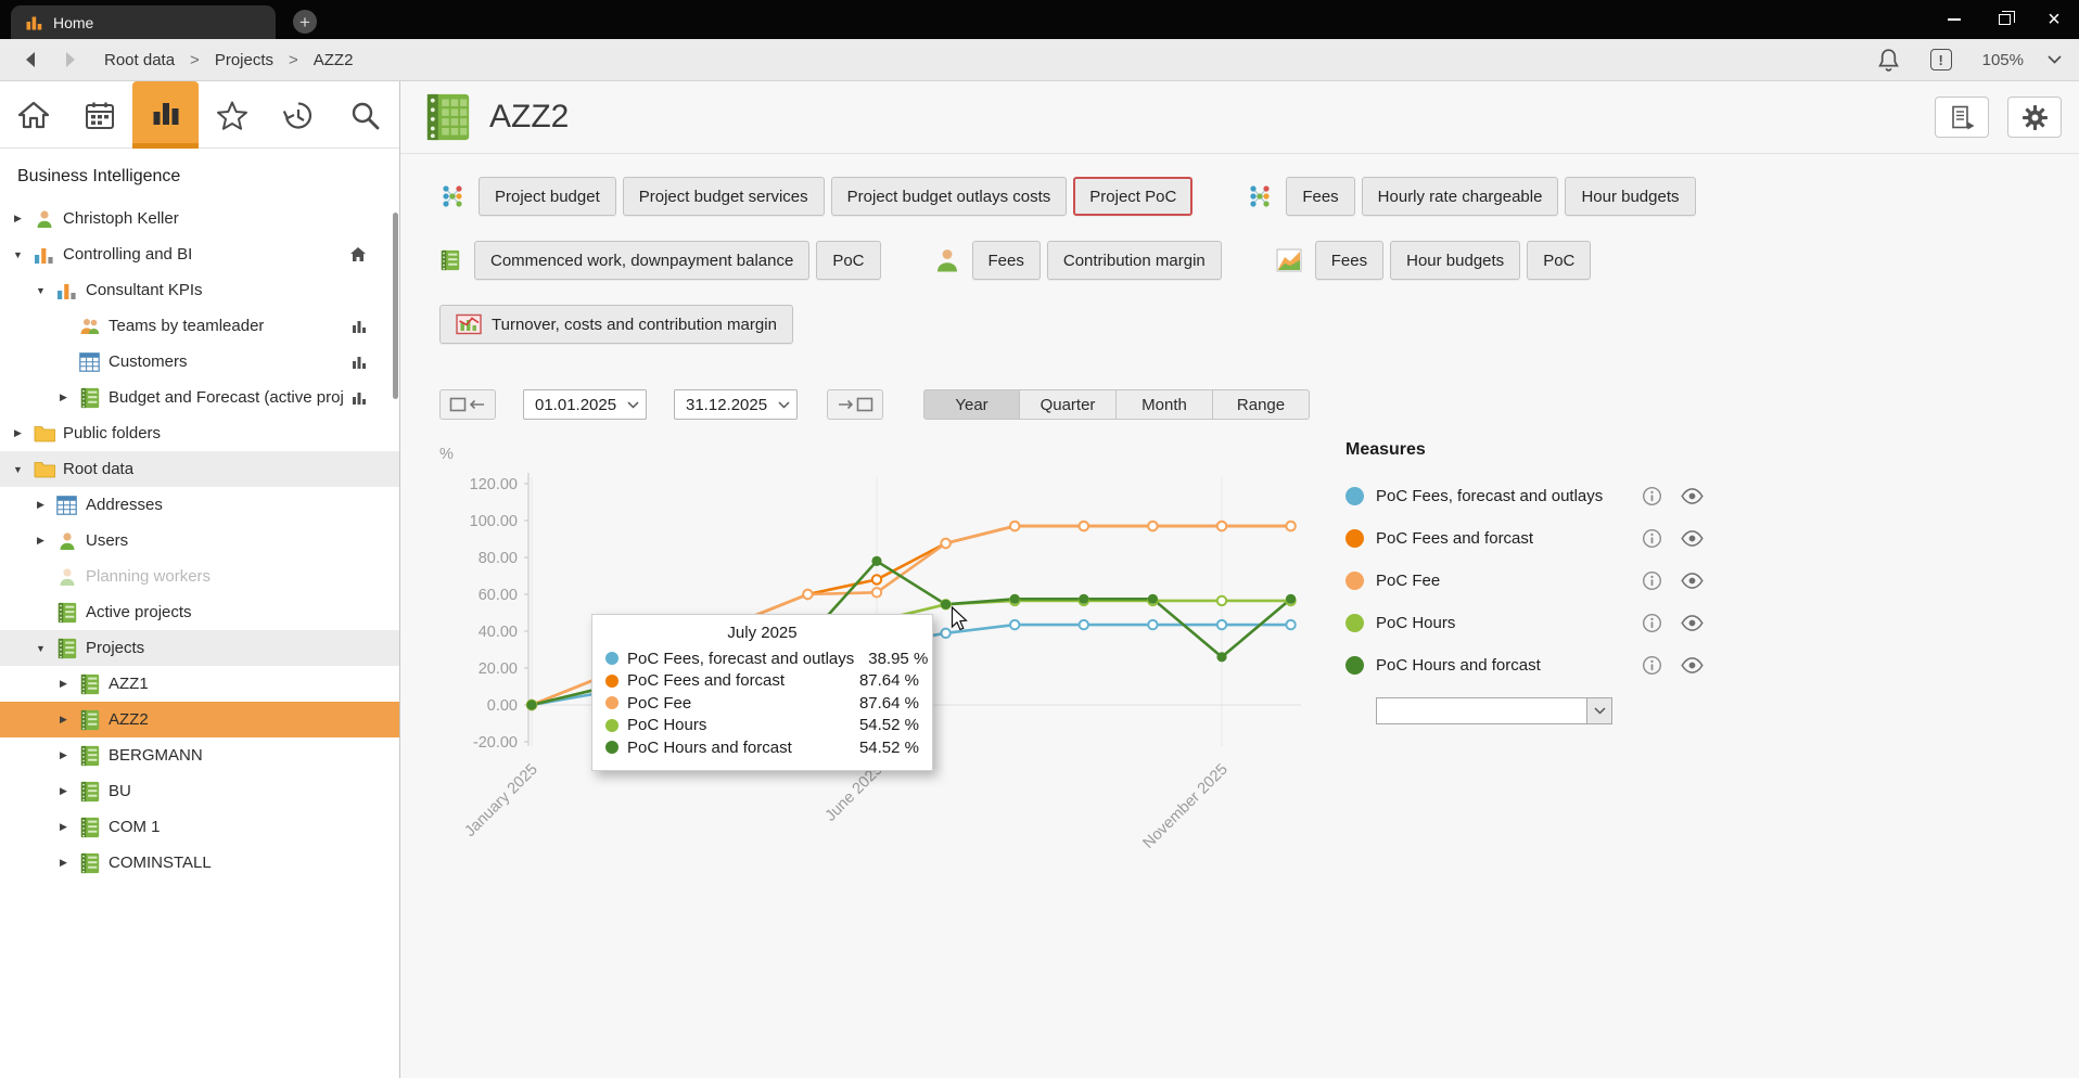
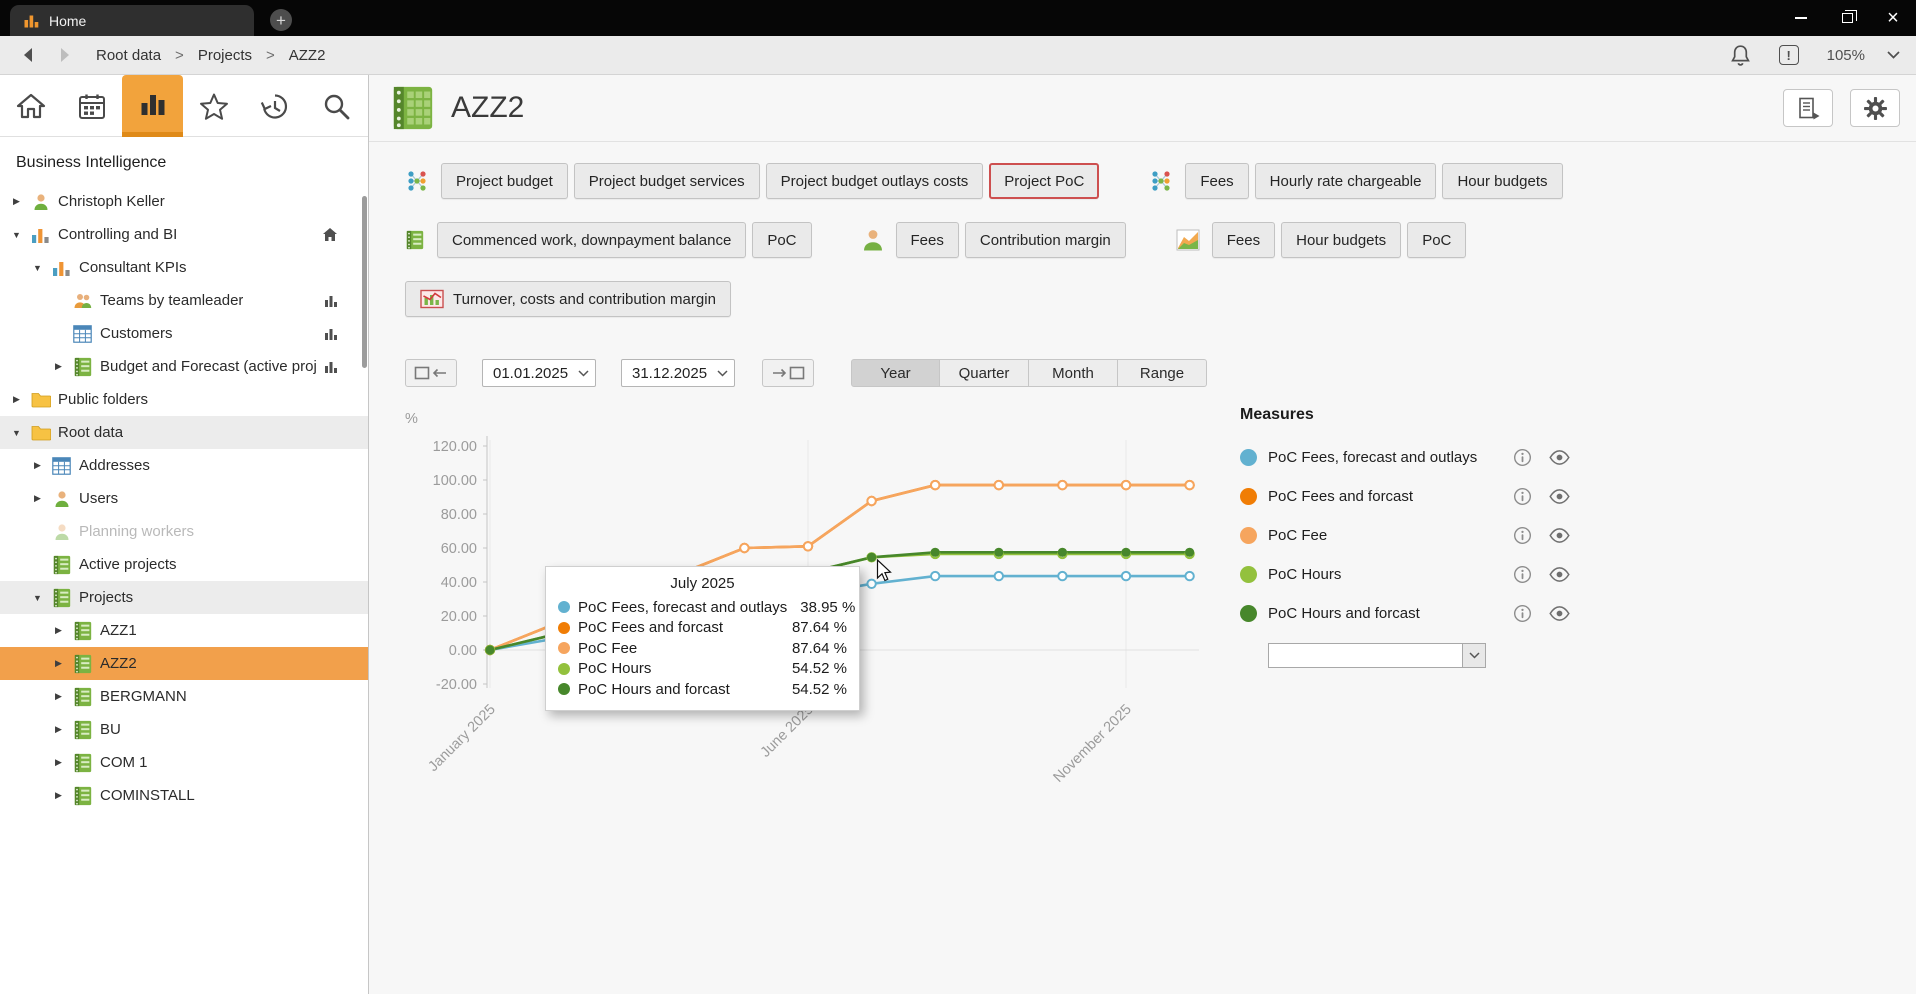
PoC Fees and forcast/June 2025: 68 -> 61
PoC Hours and forcast/June 2025: 78 -> 46
PoC Hours and forcast/November 2025: 26 -> 58
